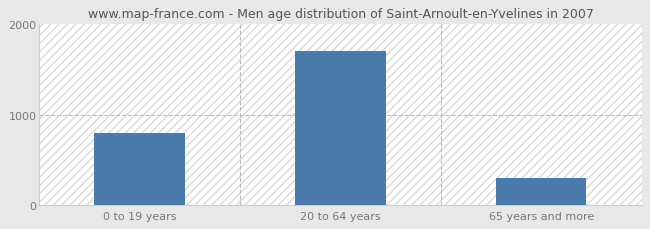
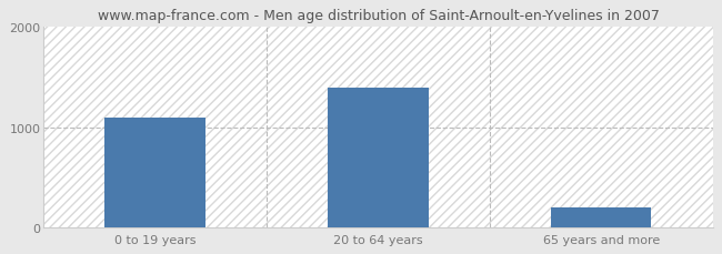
0 to 19 years: 800 -> 1100
20 to 64 years: 1700 -> 1400
65 years and more: 300 -> 200
